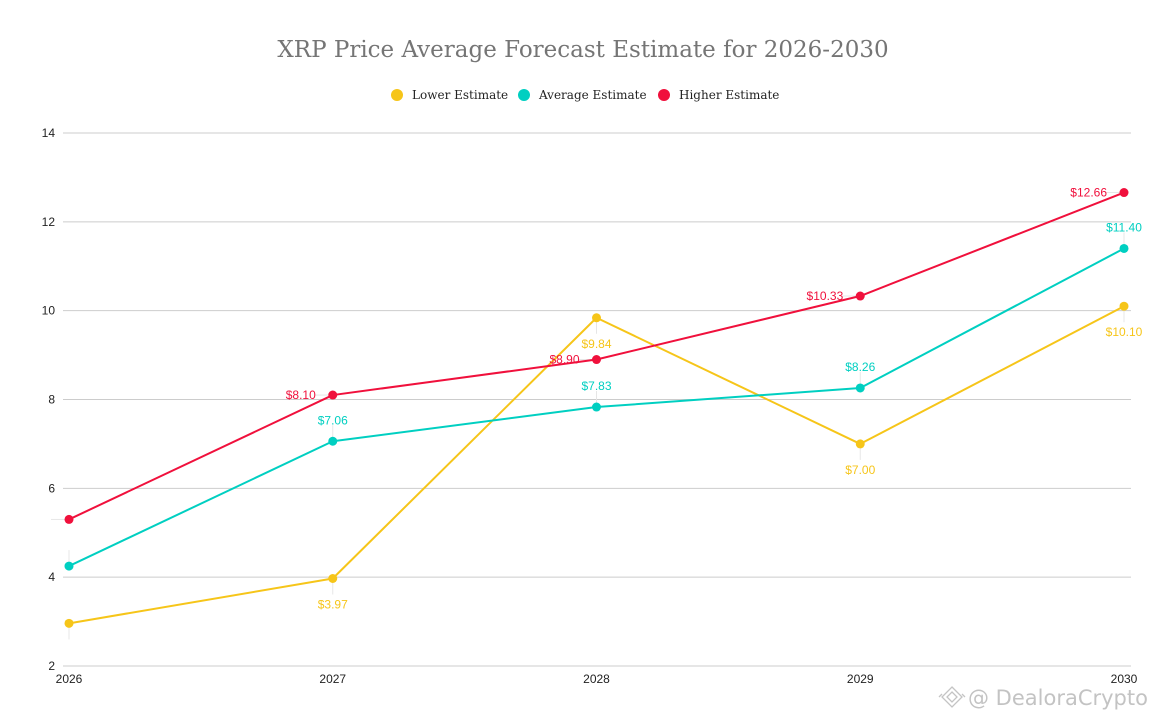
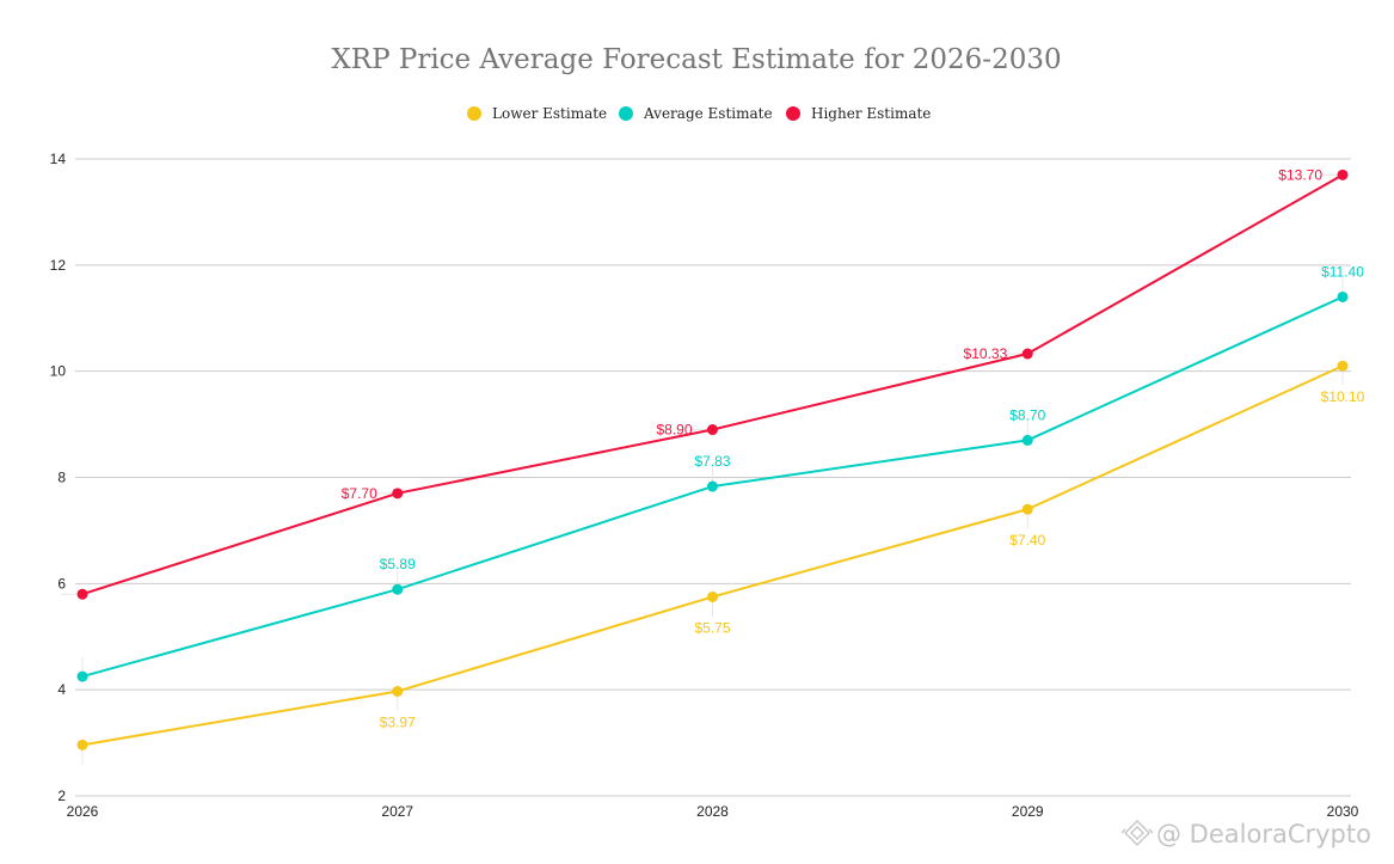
Higher Estimate/2026: 5.3 -> 5.8
Average Estimate/2027: $7.06 -> $5.89
Higher Estimate/2027: $8.10 -> $7.70
Lower Estimate/2028: $9.84 -> $5.75
Lower Estimate/2029: $7.00 -> $7.40
Average Estimate/2029: $8.26 -> $8.70
Higher Estimate/2030: $12.66 -> $13.70
